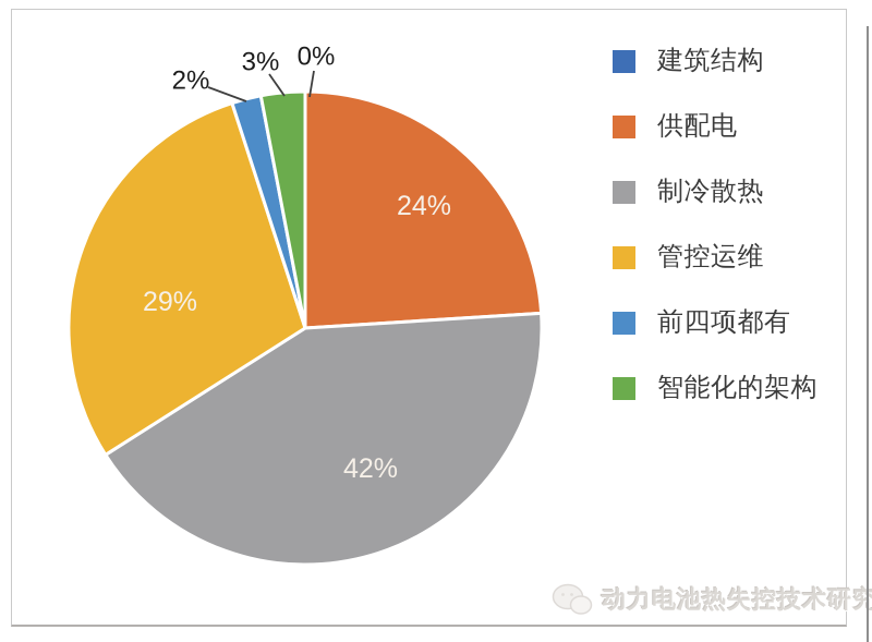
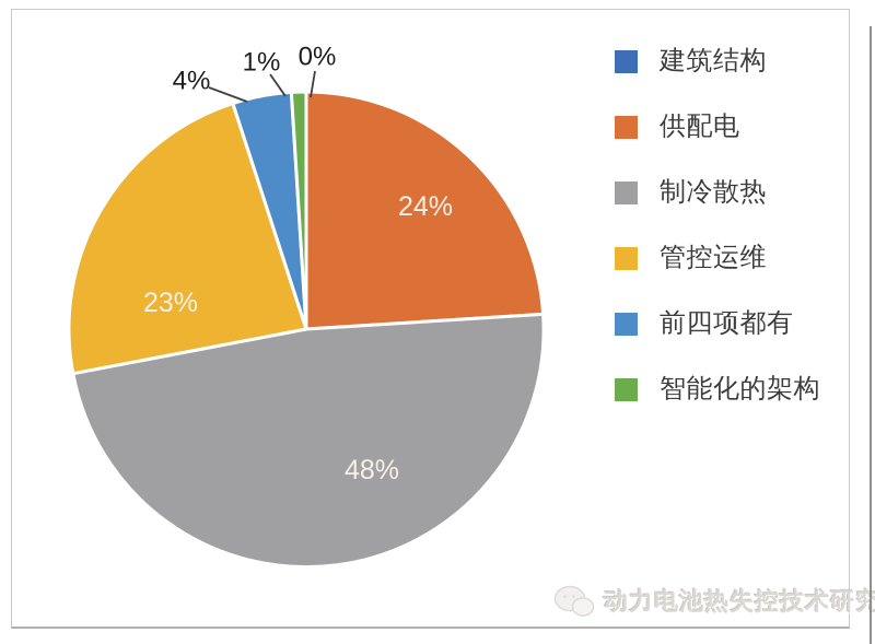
制冷散热: 42% -> 48%
管控运维: 29% -> 23%
前四项都有: 2% -> 4%
智能化的架构: 3% -> 1%
